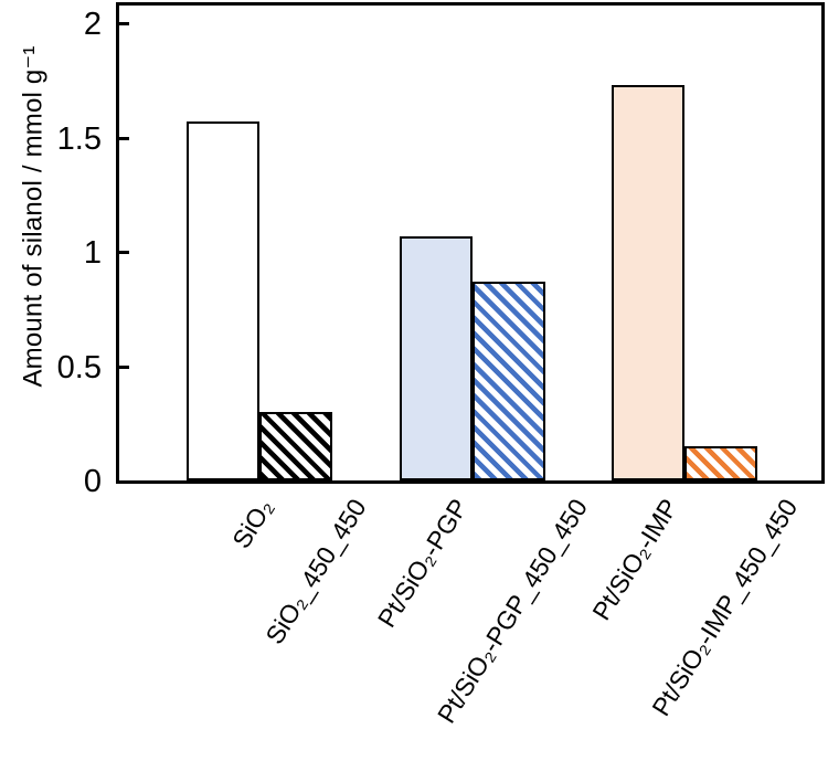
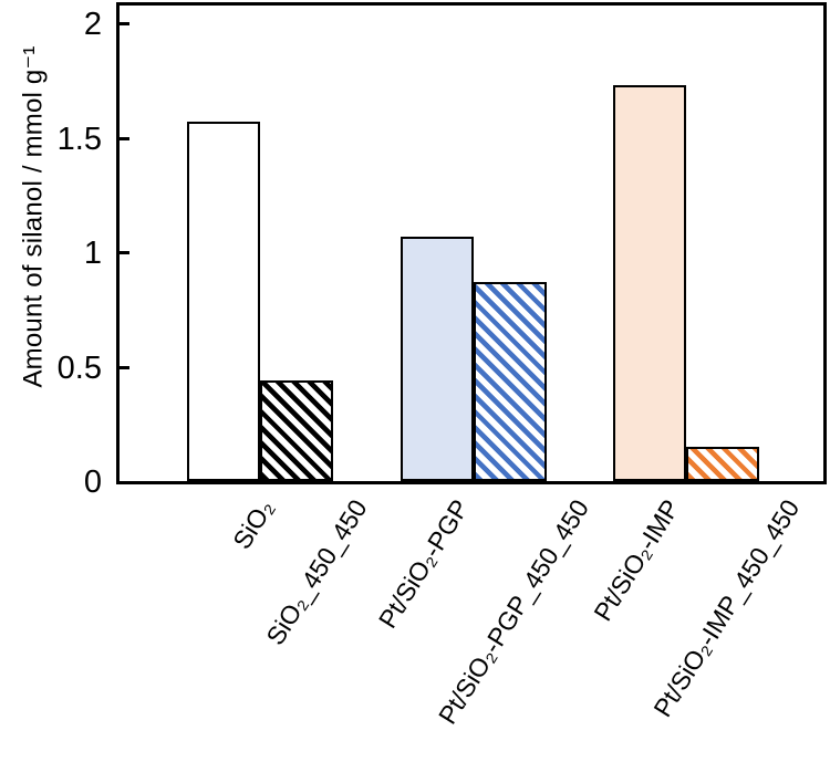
SiO₂_450_450: 0.30 -> 0.44
